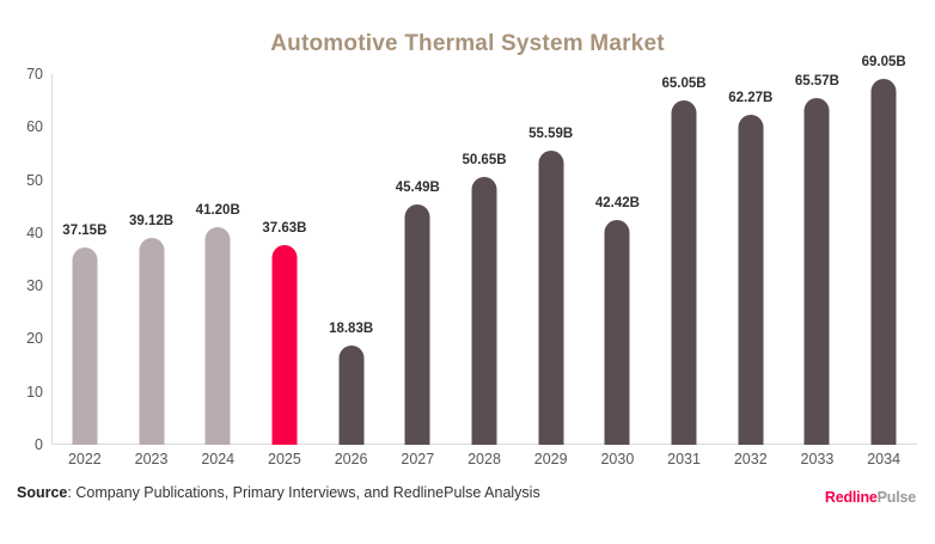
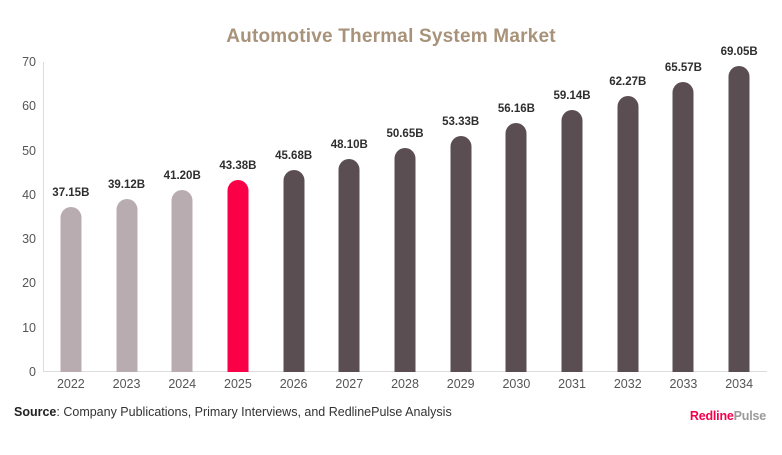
2025: 37.63B -> 43.38B
2026: 18.83B -> 45.68B
2027: 45.49B -> 48.10B
2029: 55.59B -> 53.33B
2030: 42.42B -> 56.16B
2031: 65.05B -> 59.14B
